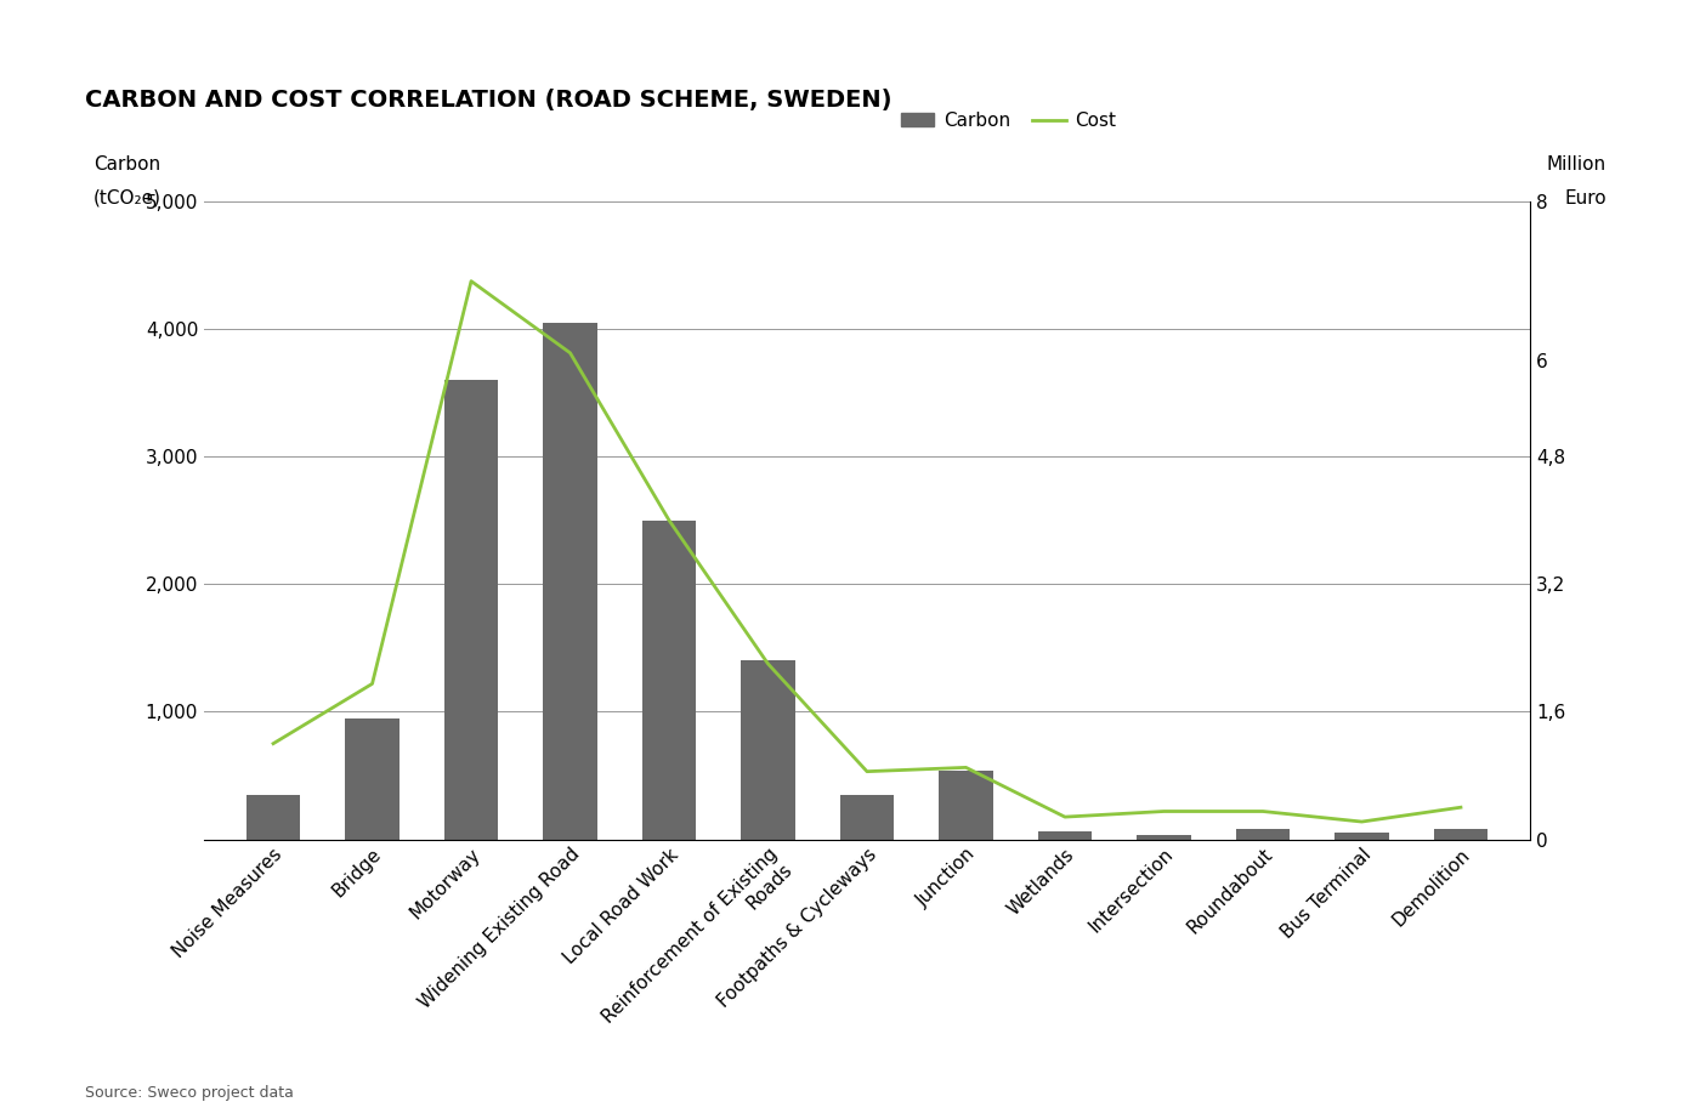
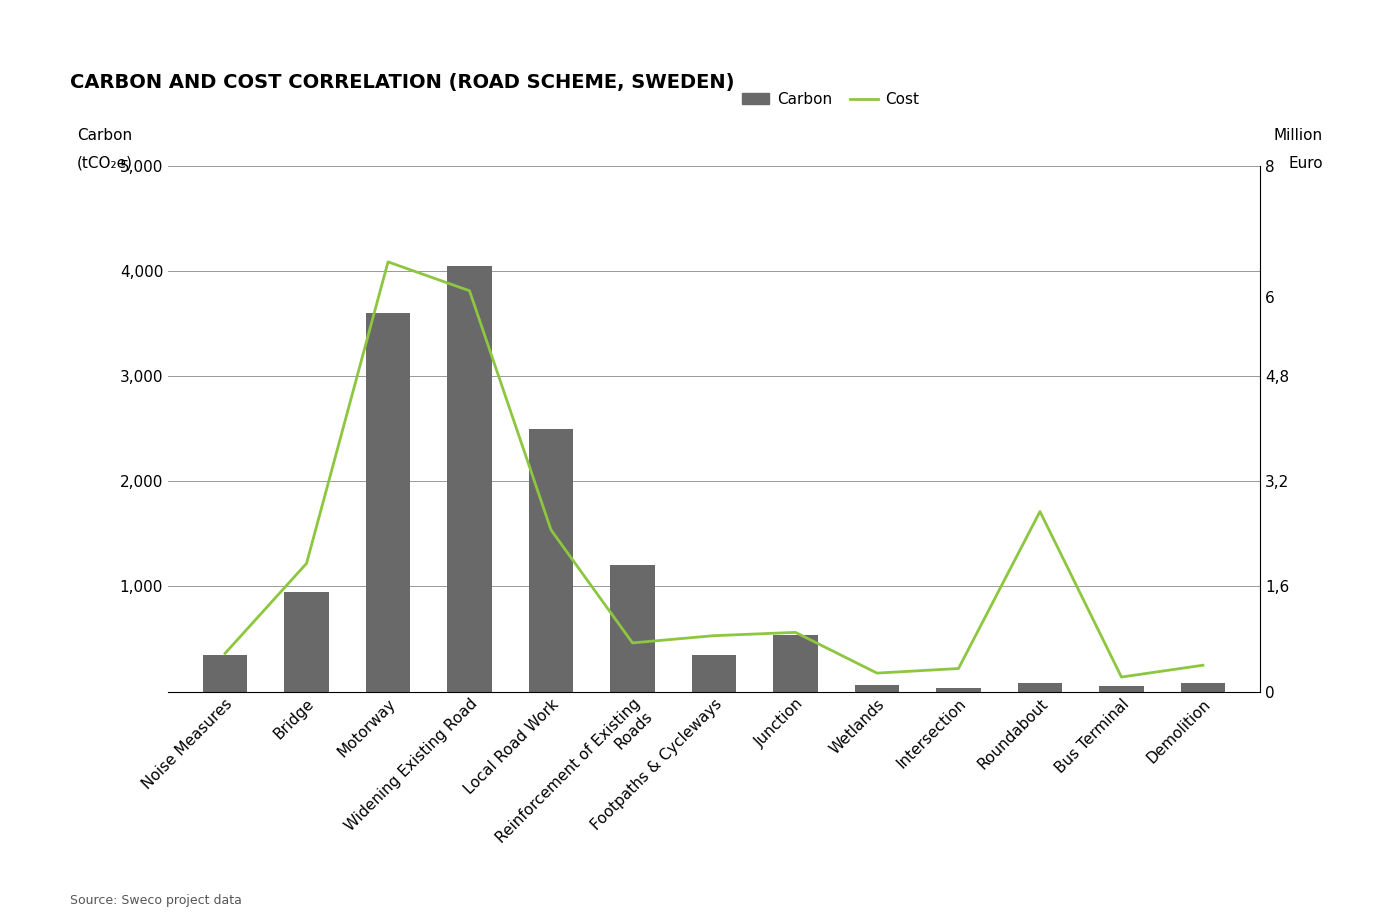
Cost/Noise Measures: 1,20 -> 0,58
Cost/Motorway: 7,00 -> 6,54
Cost/Local Road Work: 4,00 -> 2,46
Carbon/Reinforcement of Existing Roads: 1,400 -> 1,200
Cost/Reinforcement of Existing Roads: 2,20 -> 0,74
Cost/Roundabout: 0,35 -> 2,74
